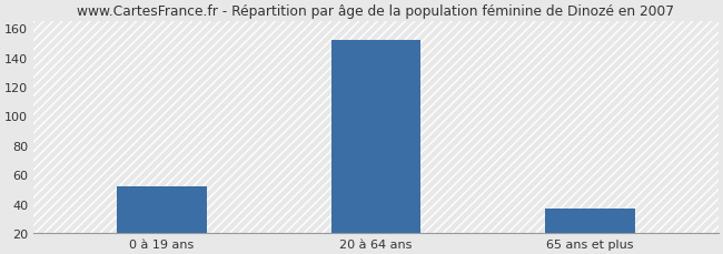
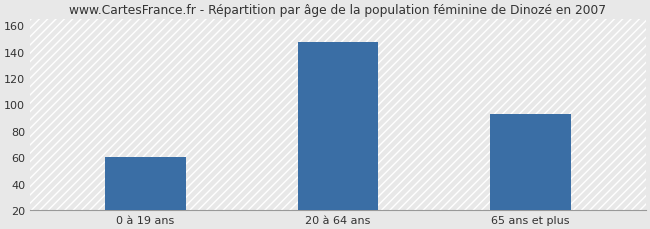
0 à 19 ans: 52 -> 60
20 à 64 ans: 152 -> 147
65 ans et plus: 37 -> 93
